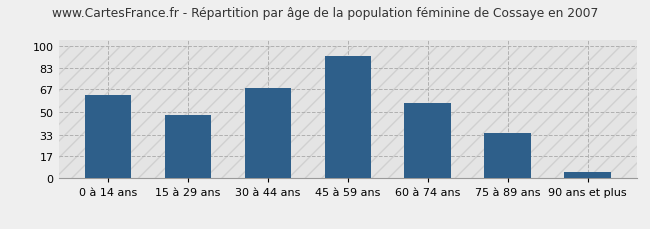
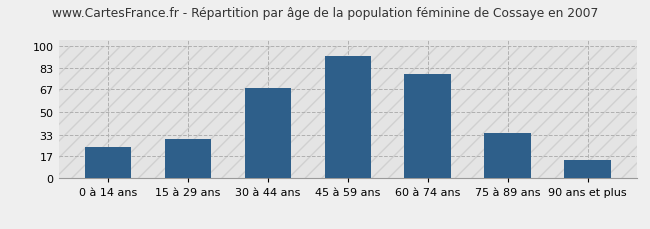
0 à 14 ans: 63 -> 24
15 à 29 ans: 48 -> 30
60 à 74 ans: 57 -> 79
90 ans et plus: 5 -> 14
